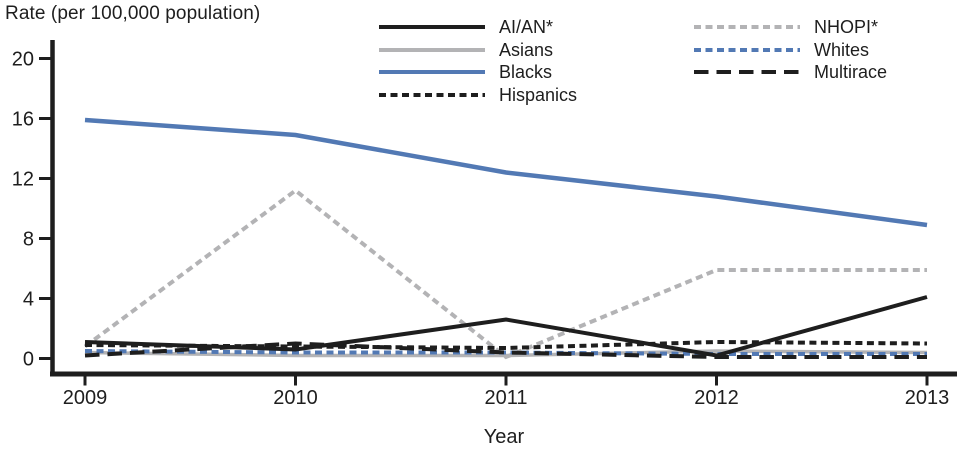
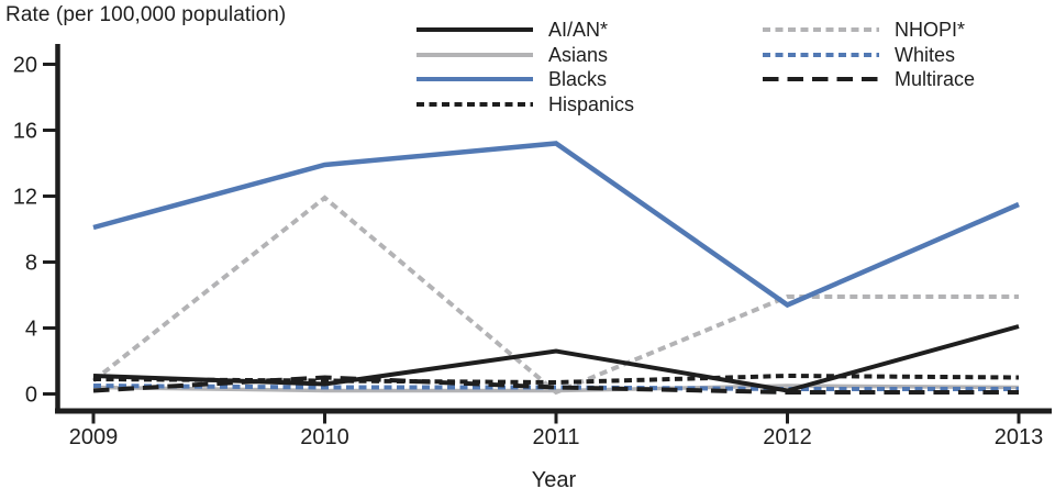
Blacks/2009: 15.9 -> 10.1
Blacks/2010: 14.9 -> 13.9
NHOPI*/2010: 11.2 -> 11.9
Blacks/2011: 12.4 -> 15.2
Blacks/2012: 10.8 -> 5.4
Blacks/2013: 8.9 -> 11.5
